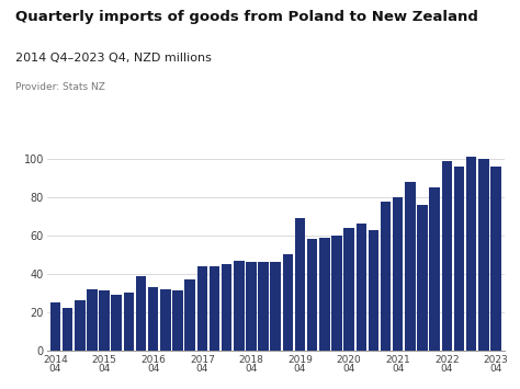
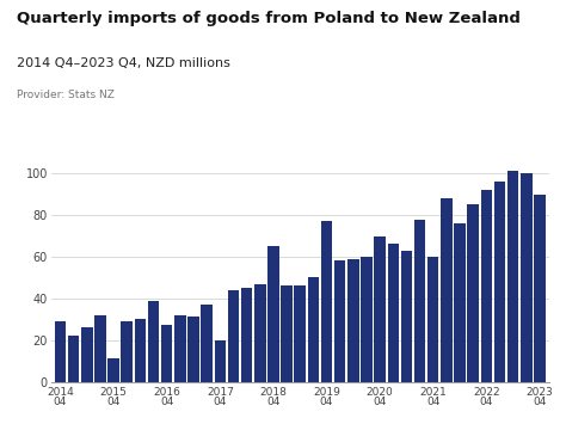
2014 04: 25 -> 29
2015 04: 31 -> 11
2016 04: 33 -> 27
2017 04: 44 -> 20
2018 04: 46 -> 65
2019 04: 69 -> 77
2020 04: 64 -> 70
2021 04: 80 -> 60
2022 04: 99 -> 92
2023 04: 96 -> 90
